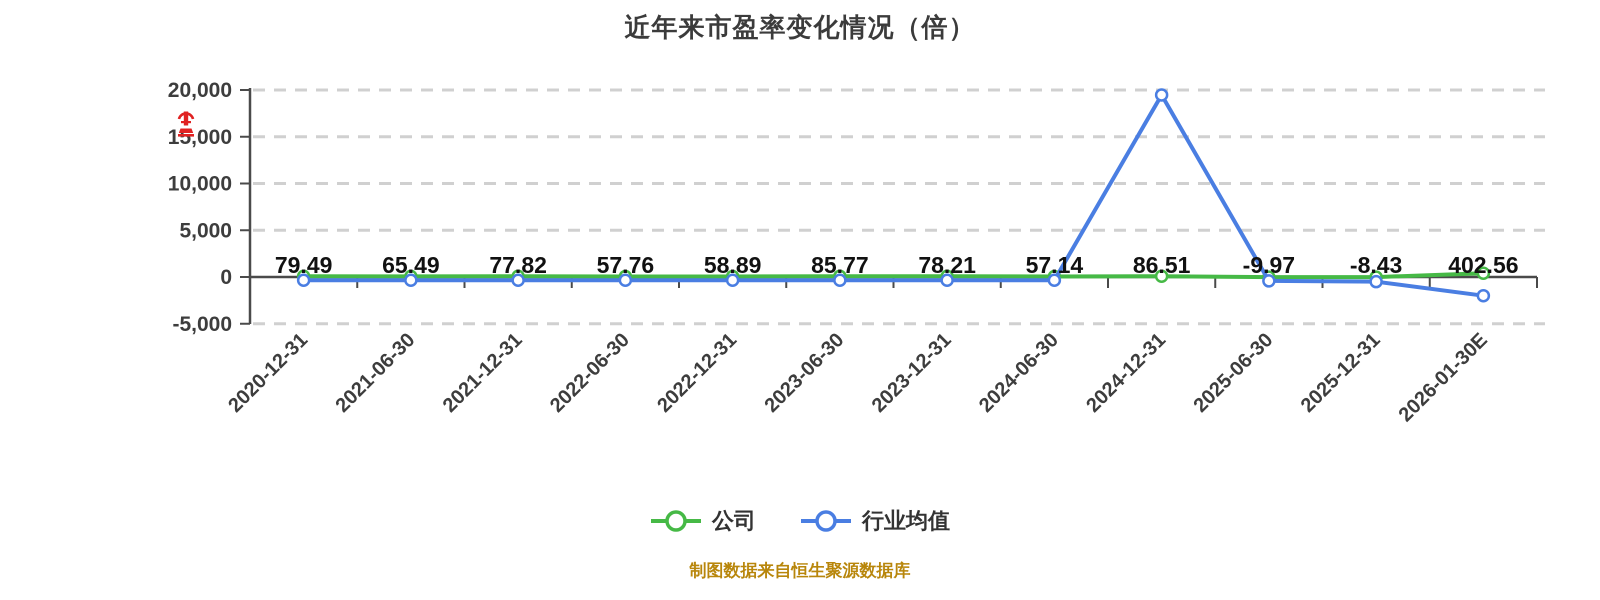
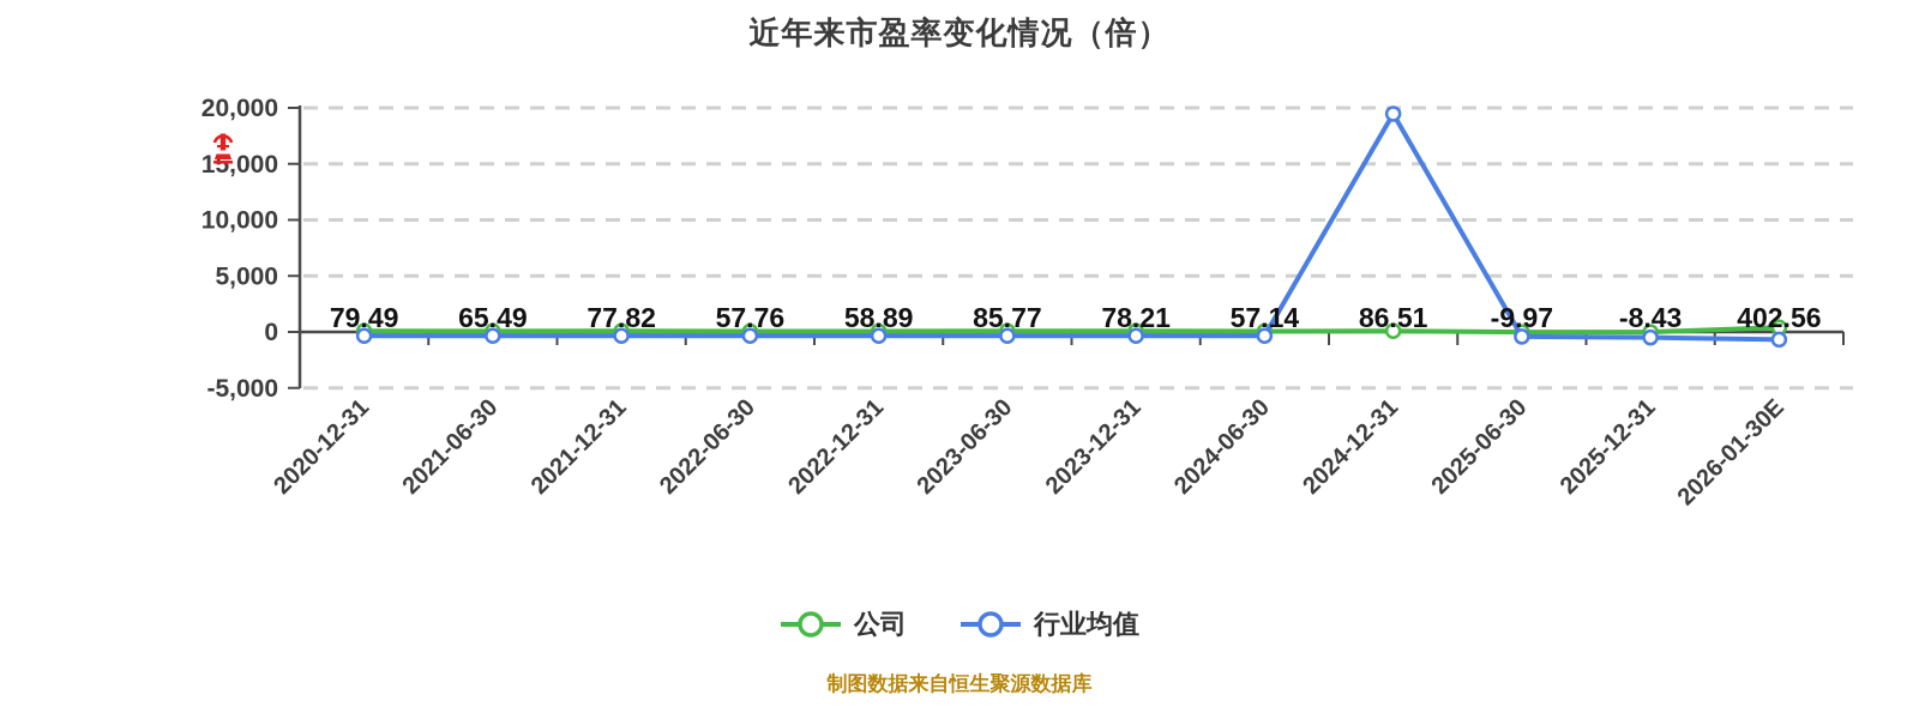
行业均值/2026-01-30E: -2000 -> -1000
